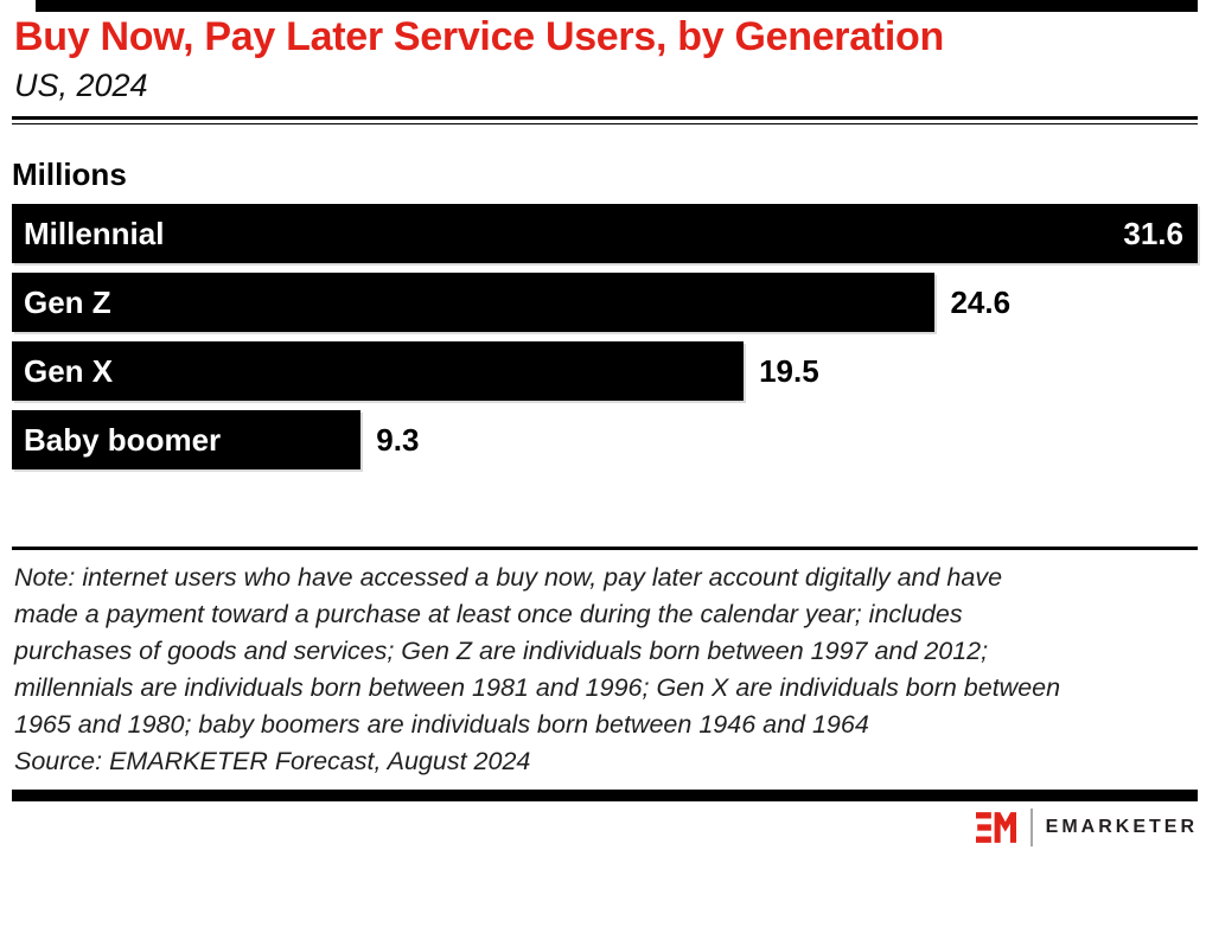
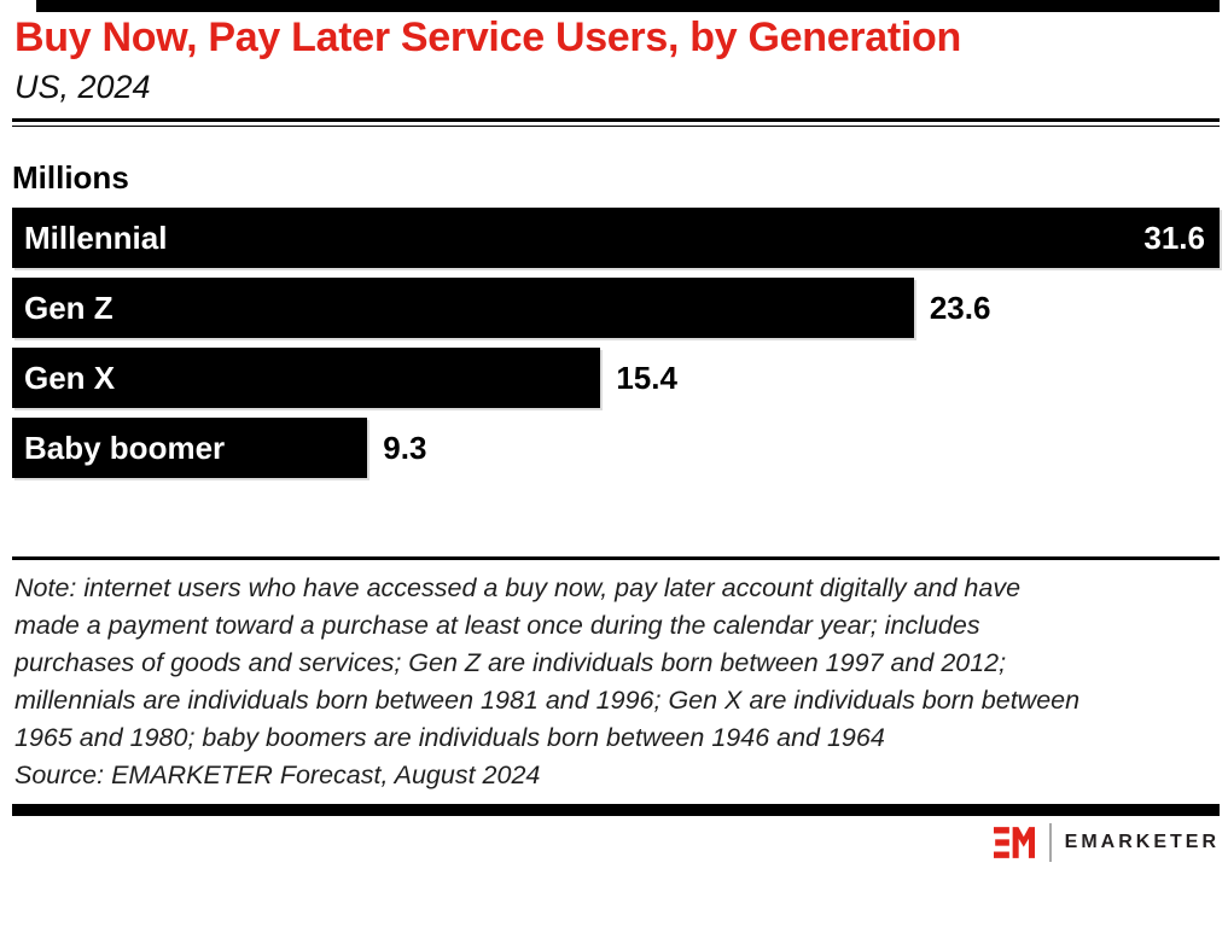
Gen Z: 24.6 -> 23.6
Gen X: 19.5 -> 15.4
